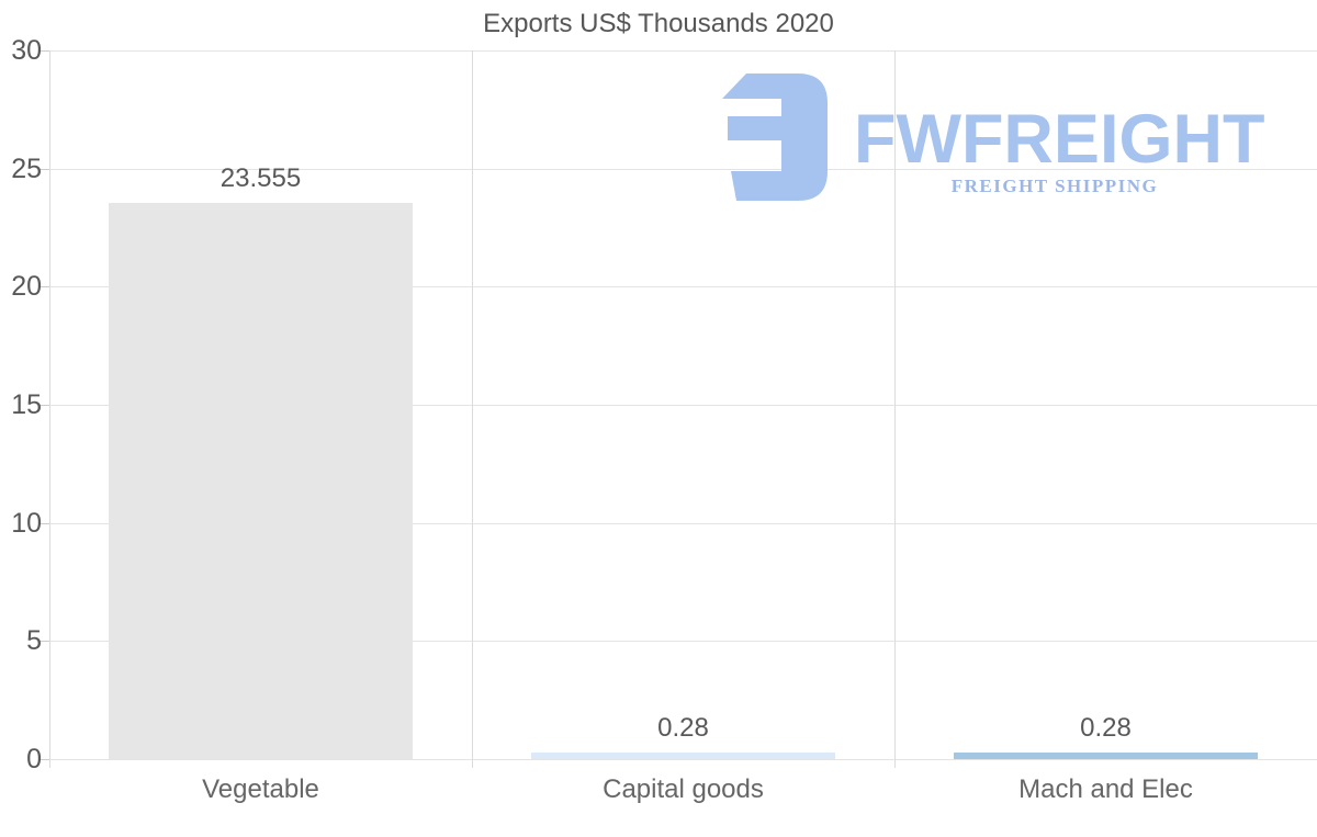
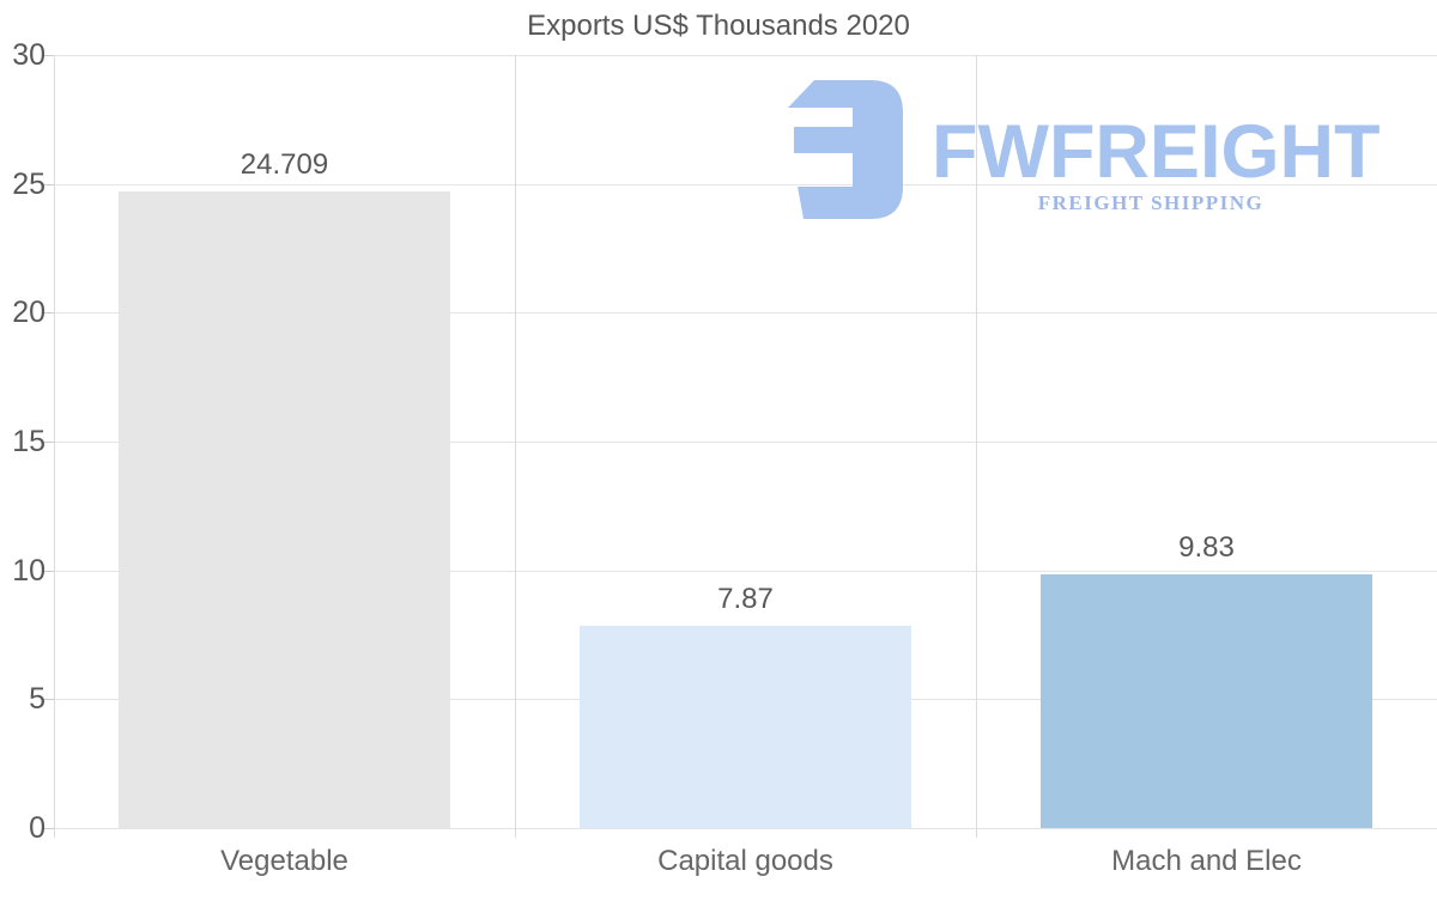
Vegetable: 23.555 -> 24.709
Capital goods: 0.28 -> 7.87
Mach and Elec: 0.28 -> 9.83
